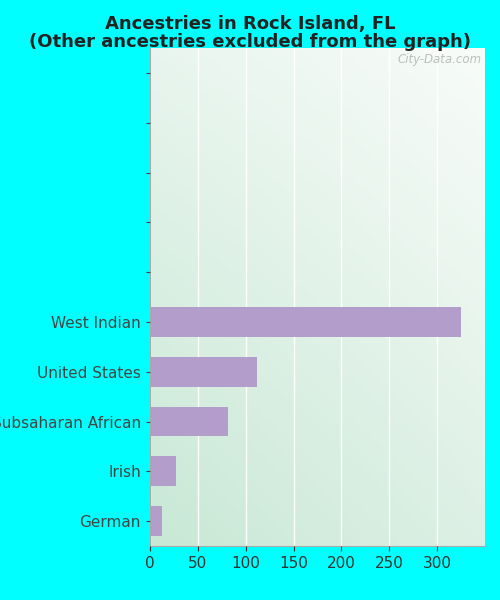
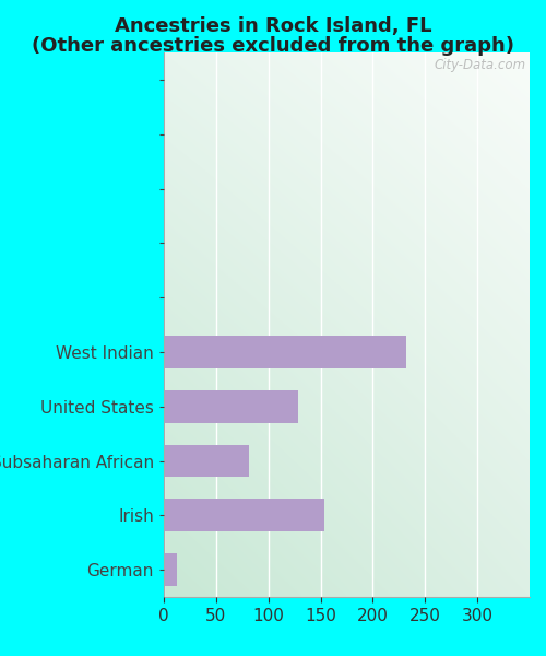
West Indian: 325 -> 232
United States: 112 -> 128
Irish: 27 -> 154
